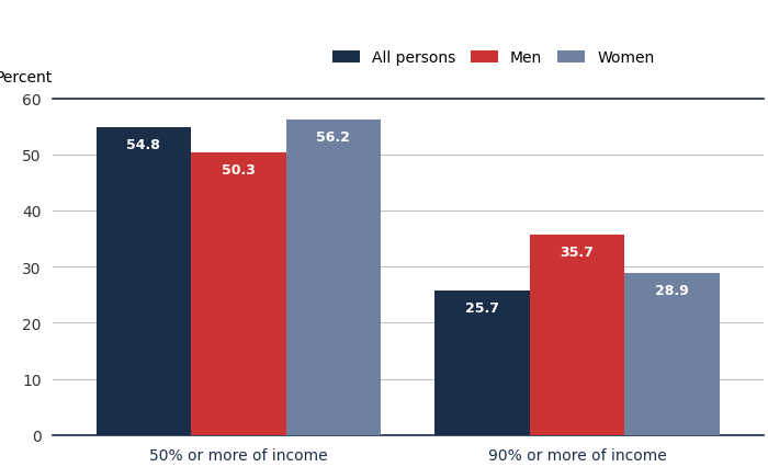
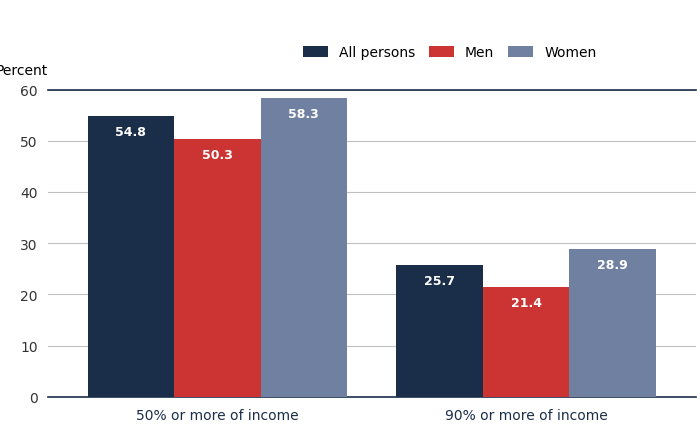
Women/50% or more of income: 56.2 -> 58.3
Men/90% or more of income: 35.7 -> 21.4
